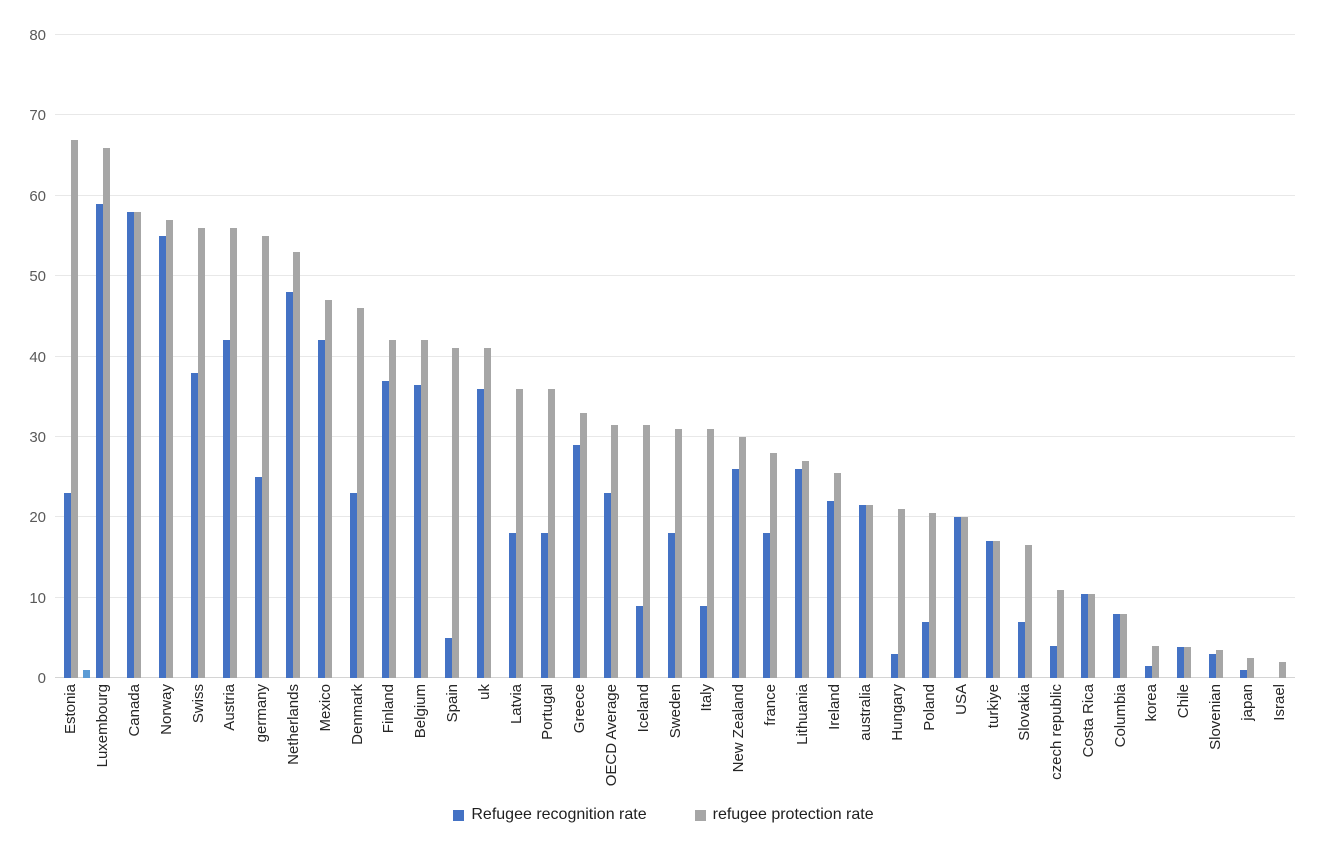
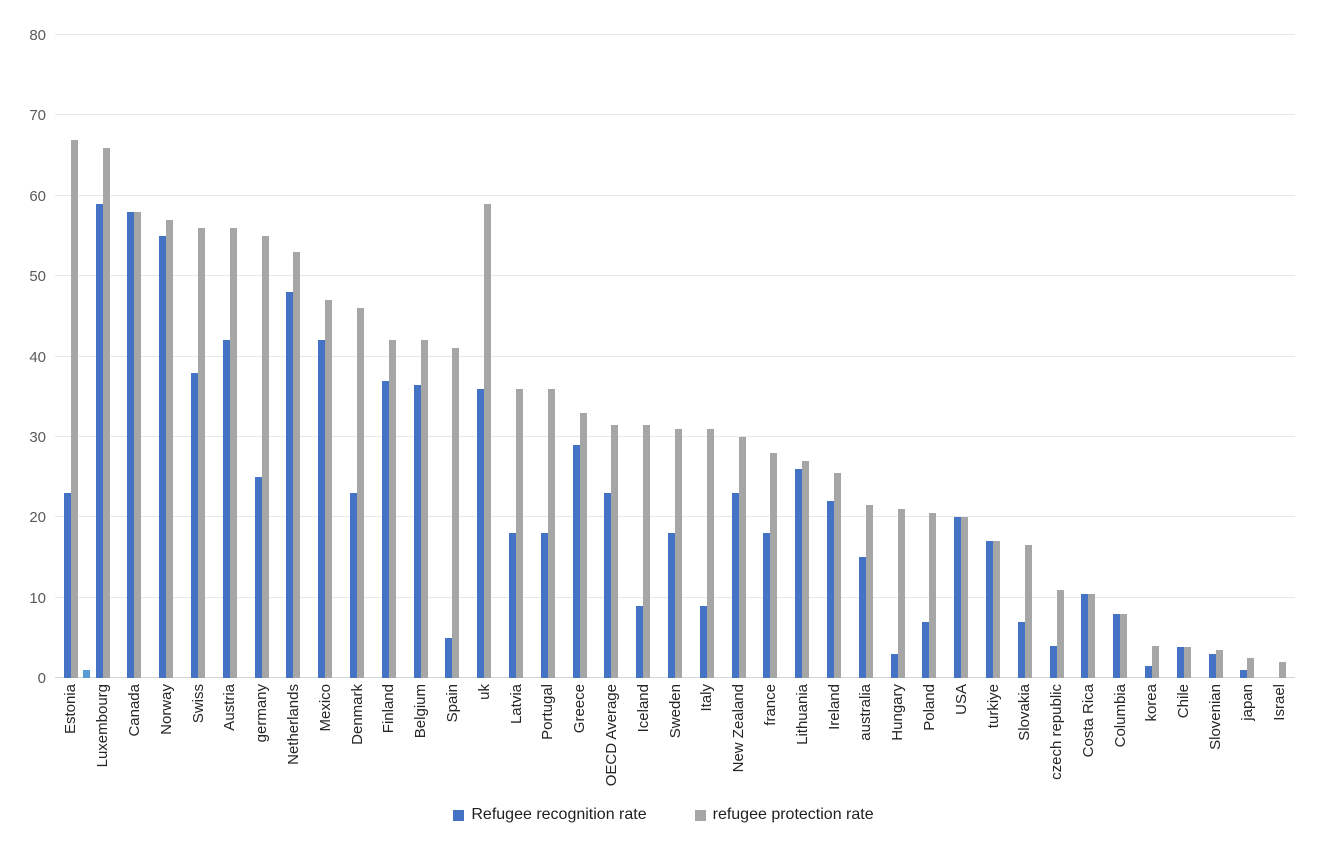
refugee protection rate/uk: 41 -> 59
Refugee recognition rate/New Zealand: 26 -> 23
Refugee recognition rate/australia: 22 -> 15
